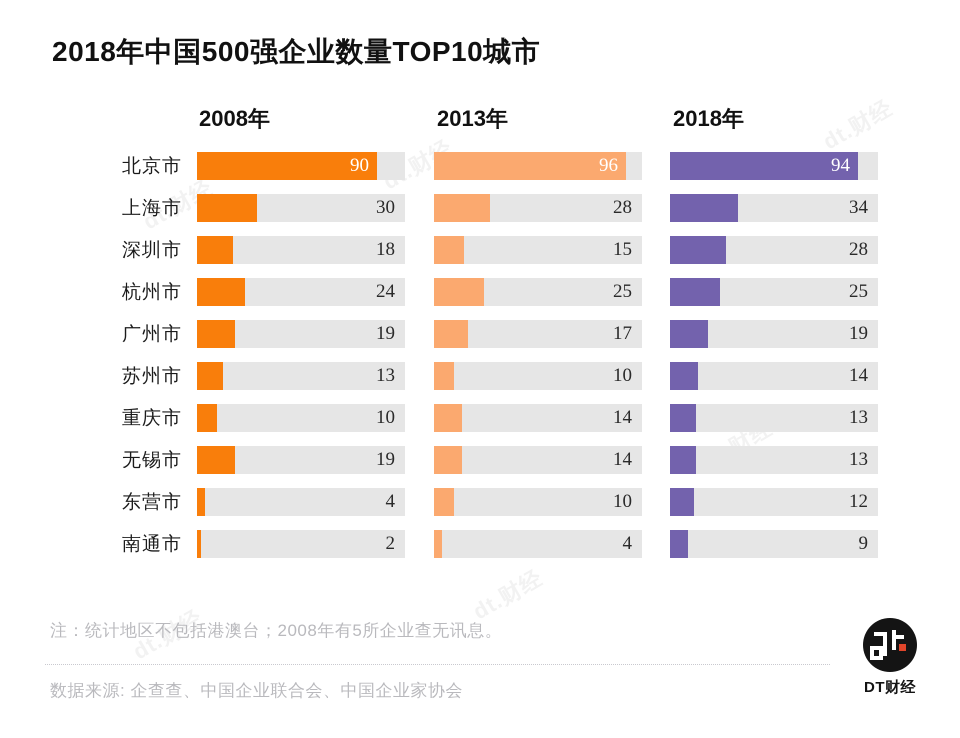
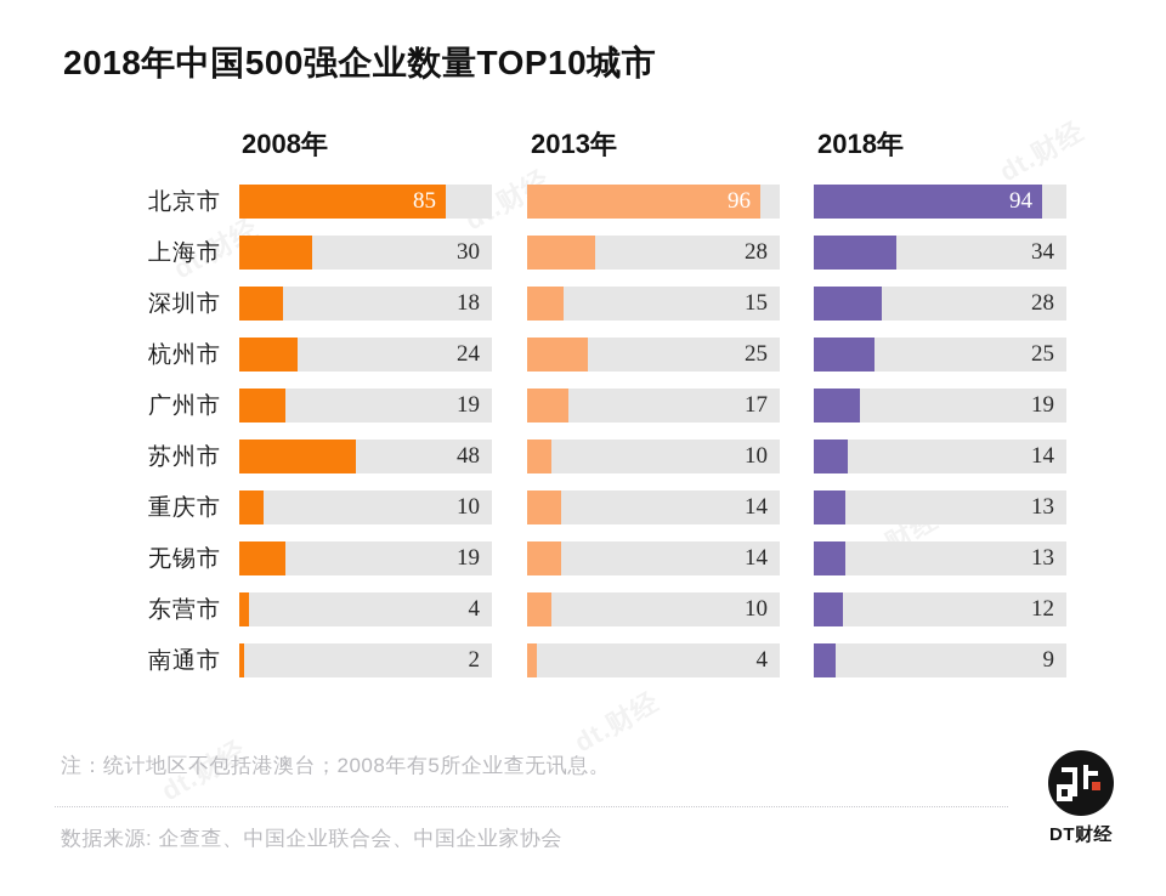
2008年/北京市: 90 -> 85
2008年/苏州市: 13 -> 48
